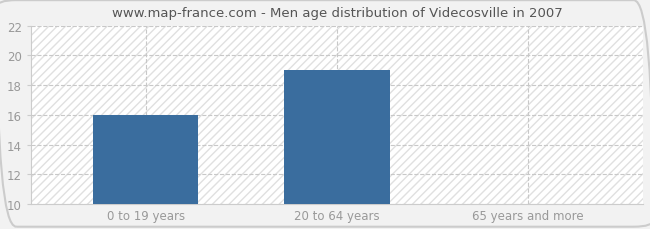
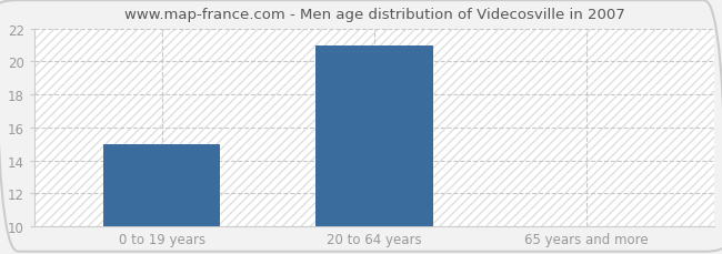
0 to 19 years: 16.0 -> 15.0
20 to 64 years: 19.0 -> 21.0
